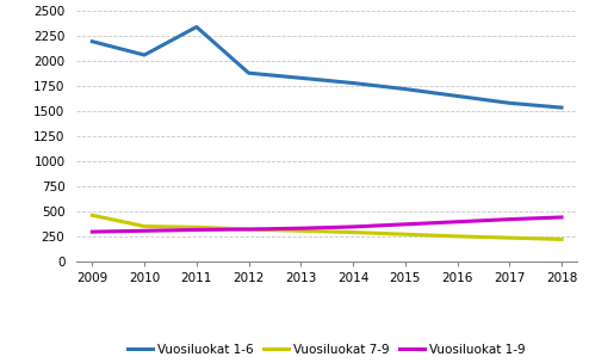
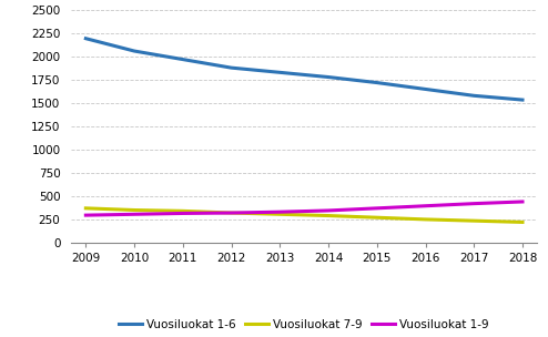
Vuosiluokat 7-9/2009: 460 -> 370
Vuosiluokat 1-6/2011: 2340 -> 1970
